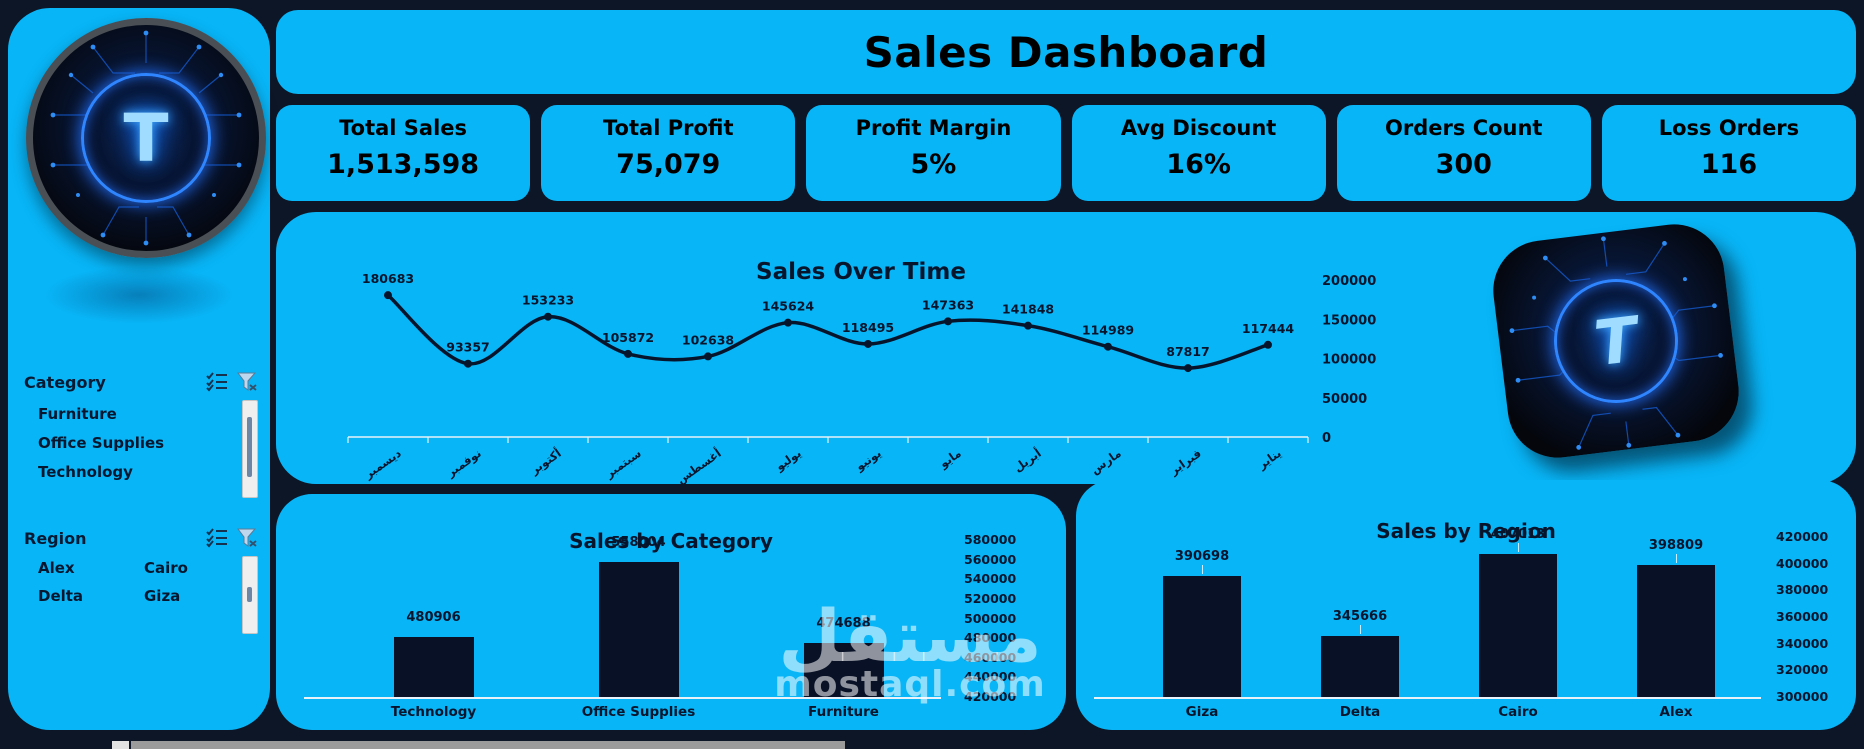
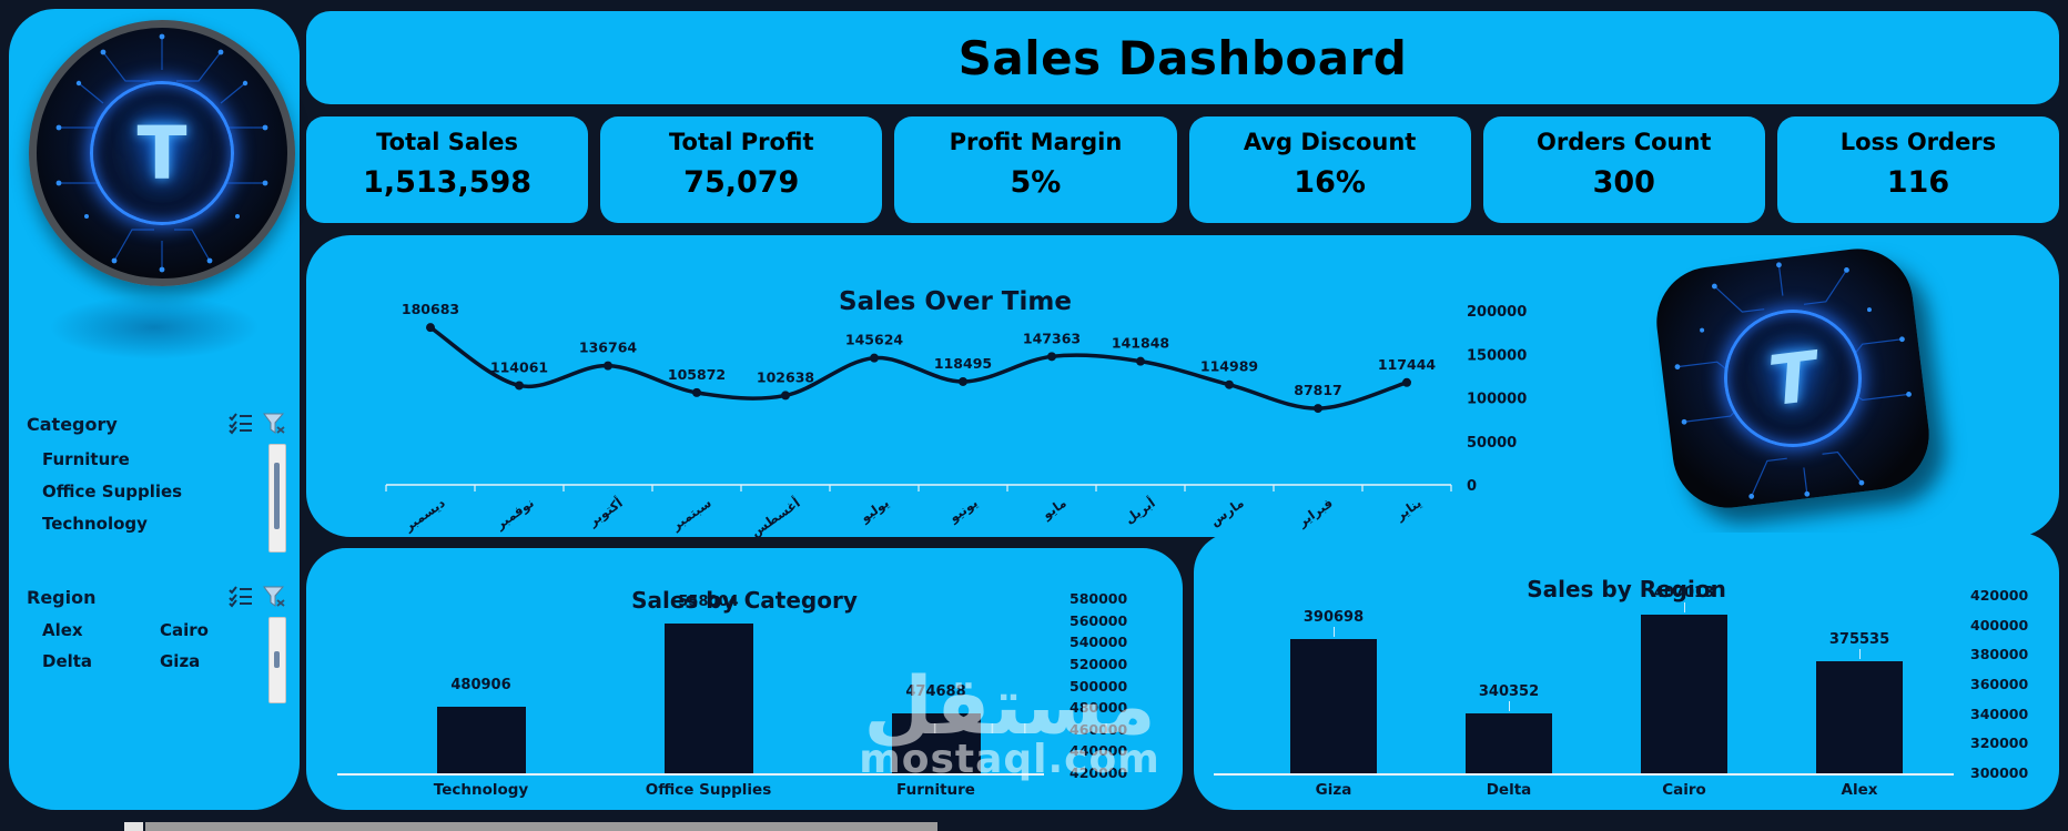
Sales Over Time/نوفمبر: 93357 -> 114061
Sales Over Time/أكتوبر: 153233 -> 136764
Sales by Region/Delta: 345666 -> 340352
Sales by Region/Alex: 398809 -> 375535
